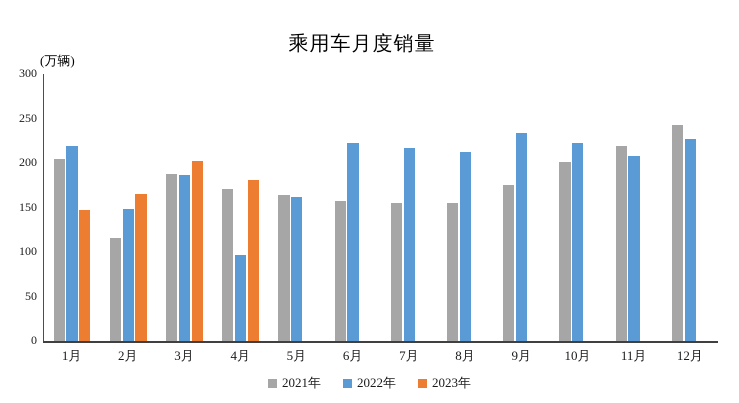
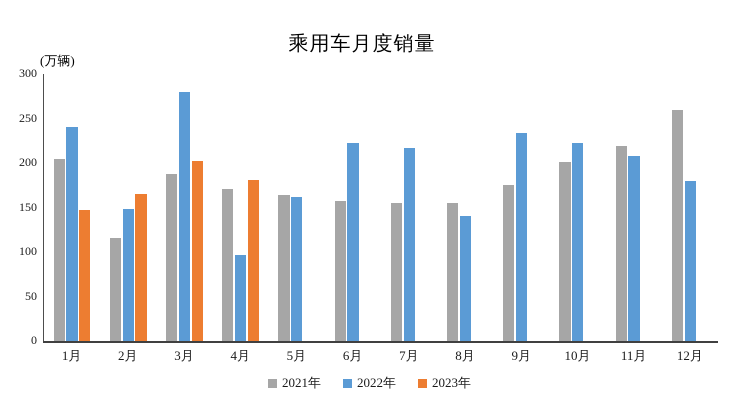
2022年/1月: 220 -> 240
2022年/3月: 190 -> 280
2022年/8月: 210 -> 140
2021年/12月: 240 -> 260
2022年/12月: 230 -> 180
